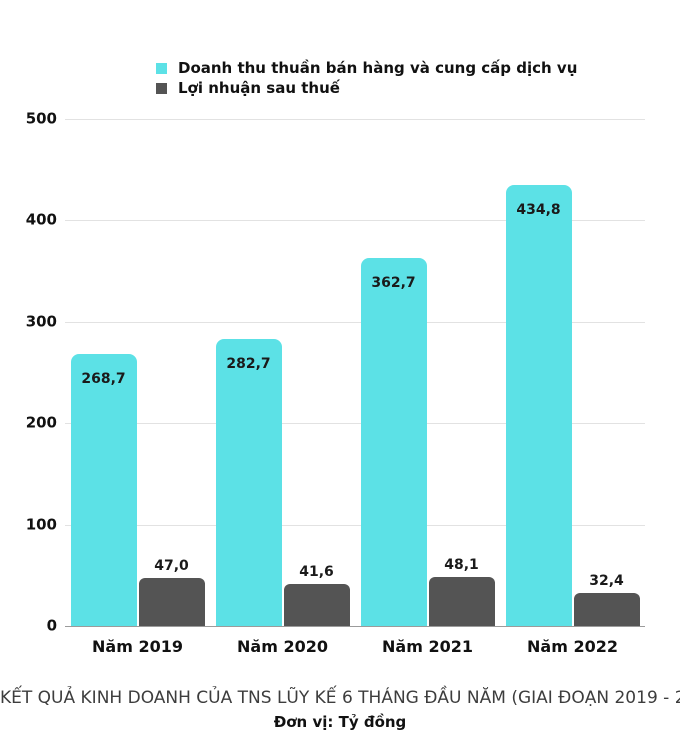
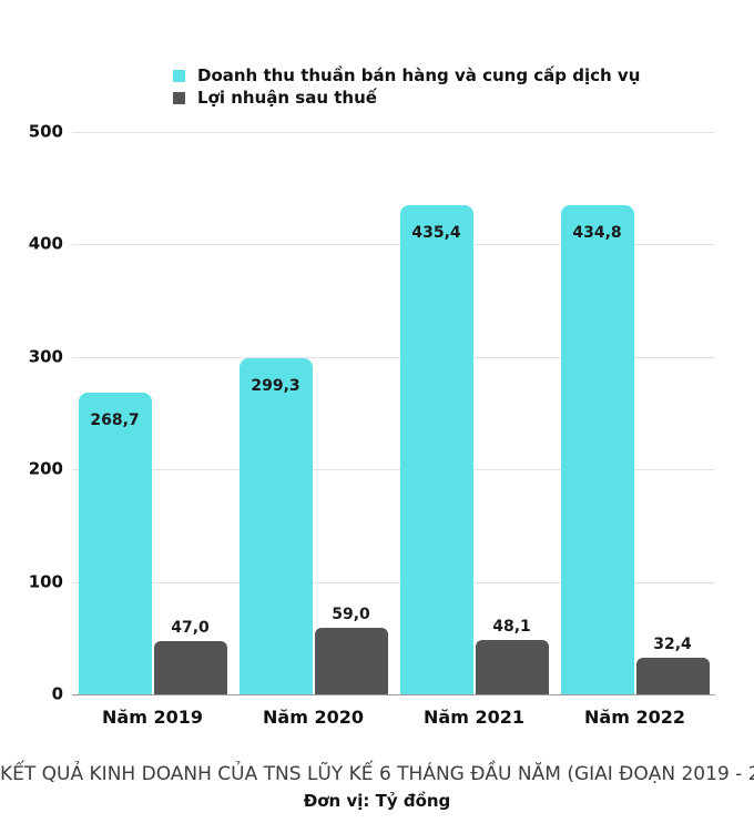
Doanh thu thuần bán hàng và cung cấp dịch vụ/Năm 2020: 282,7 -> 299,3
Lợi nhuận sau thuế/Năm 2020: 41,6 -> 59,0
Doanh thu thuần bán hàng và cung cấp dịch vụ/Năm 2021: 362,7 -> 435,4
